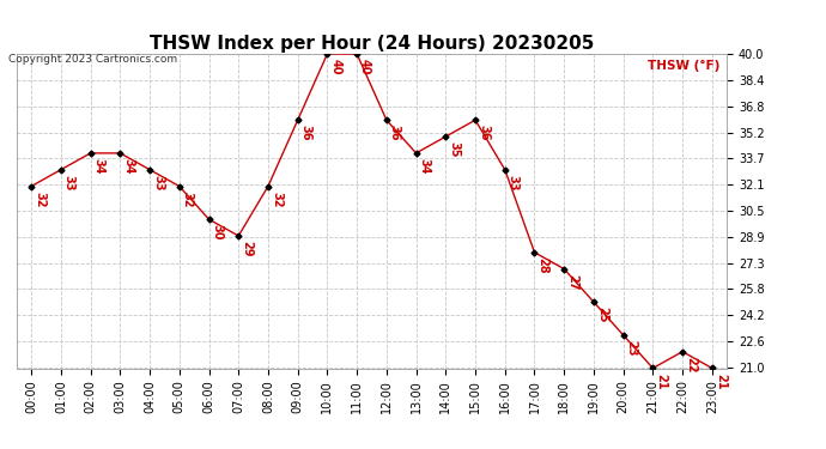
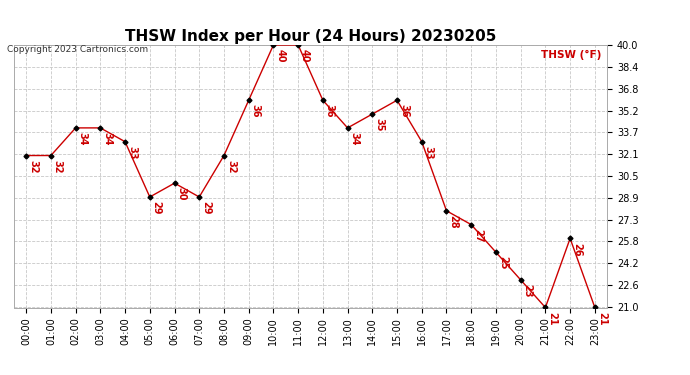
01:00: 33 -> 32
05:00: 32 -> 29
22:00: 22 -> 26
